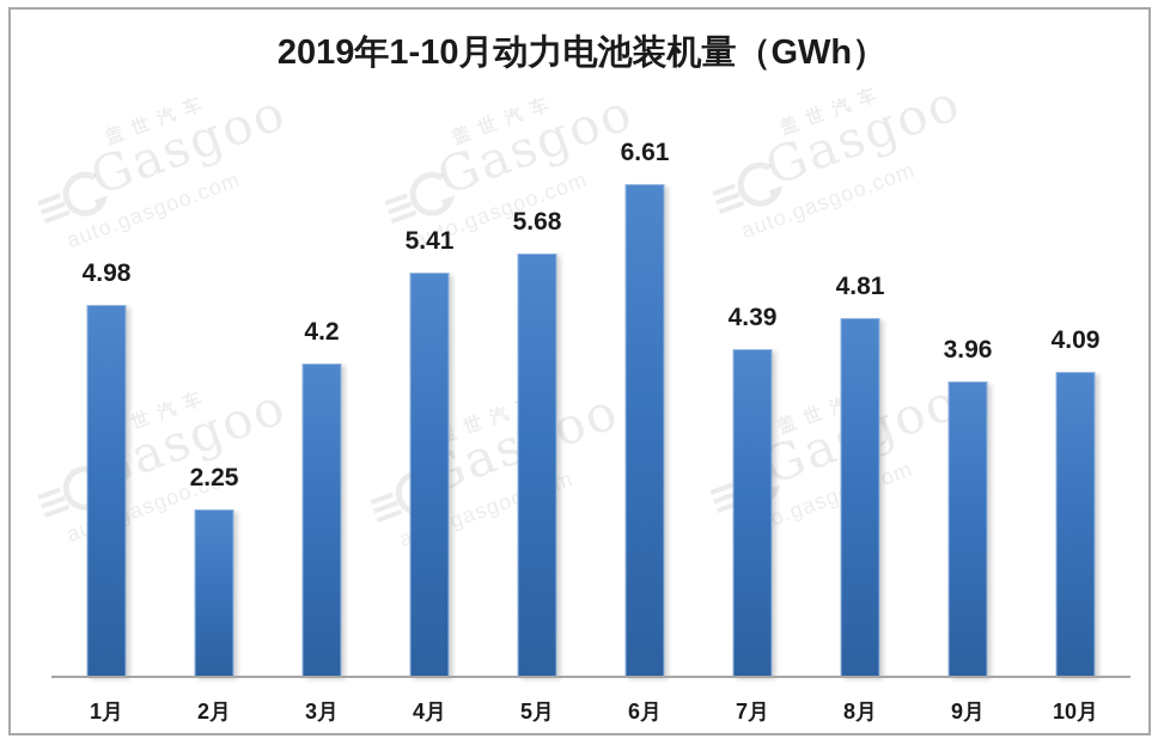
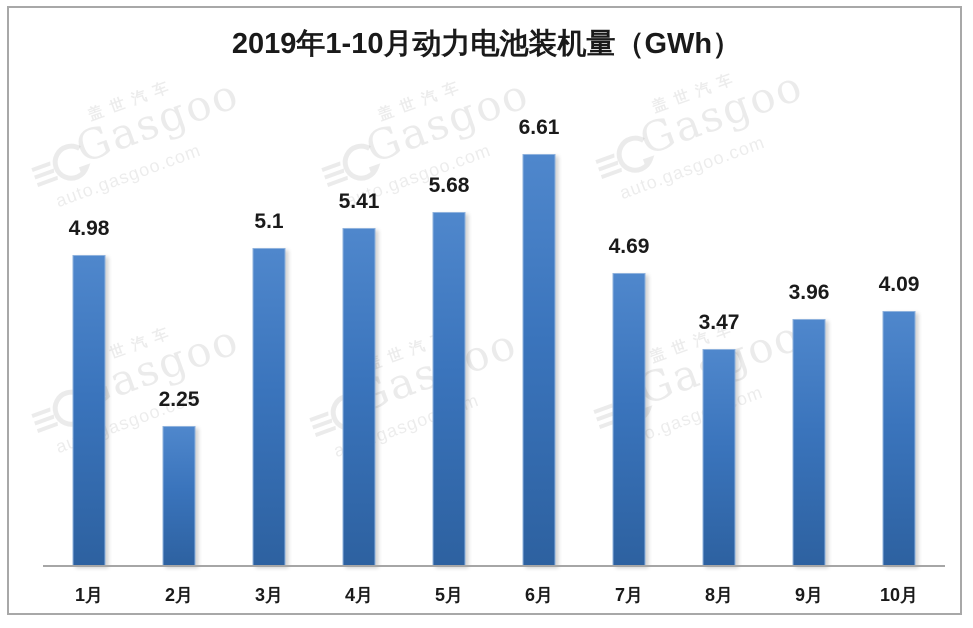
3月: 4.2 -> 5.1
7月: 4.39 -> 4.69
8月: 4.81 -> 3.47
